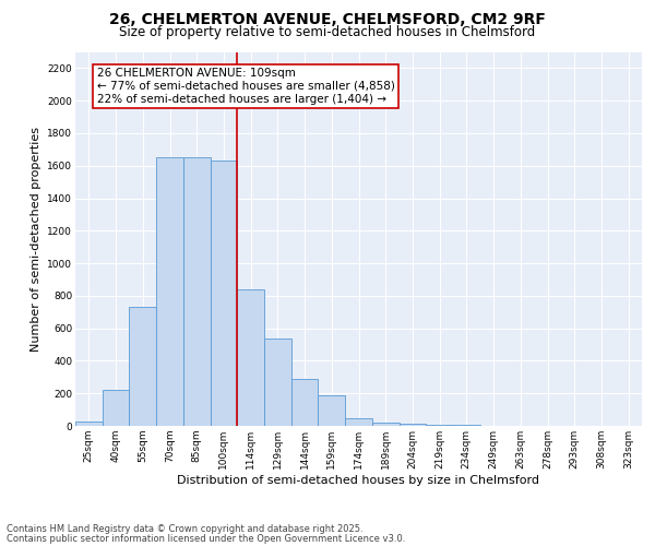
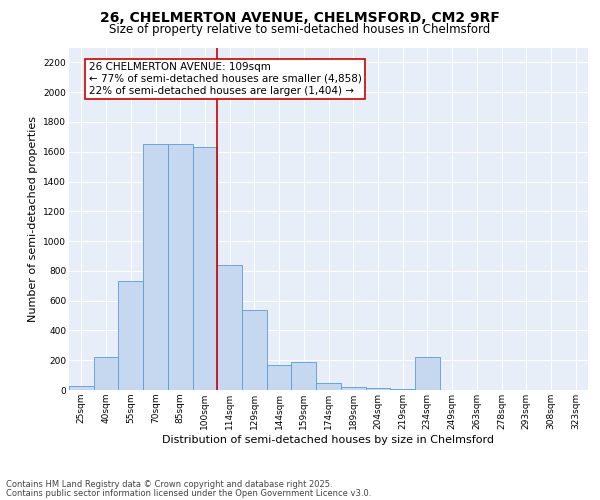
144sqm: 290 -> 170
234sqm: 0 -> 220
